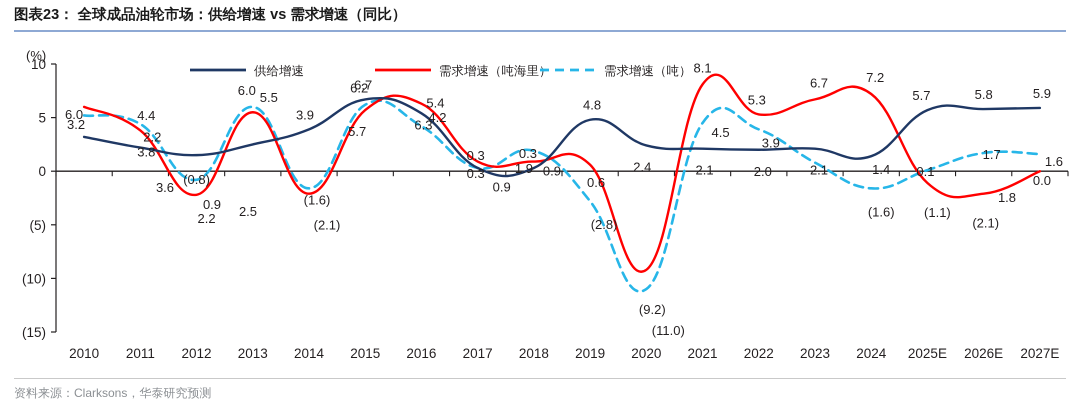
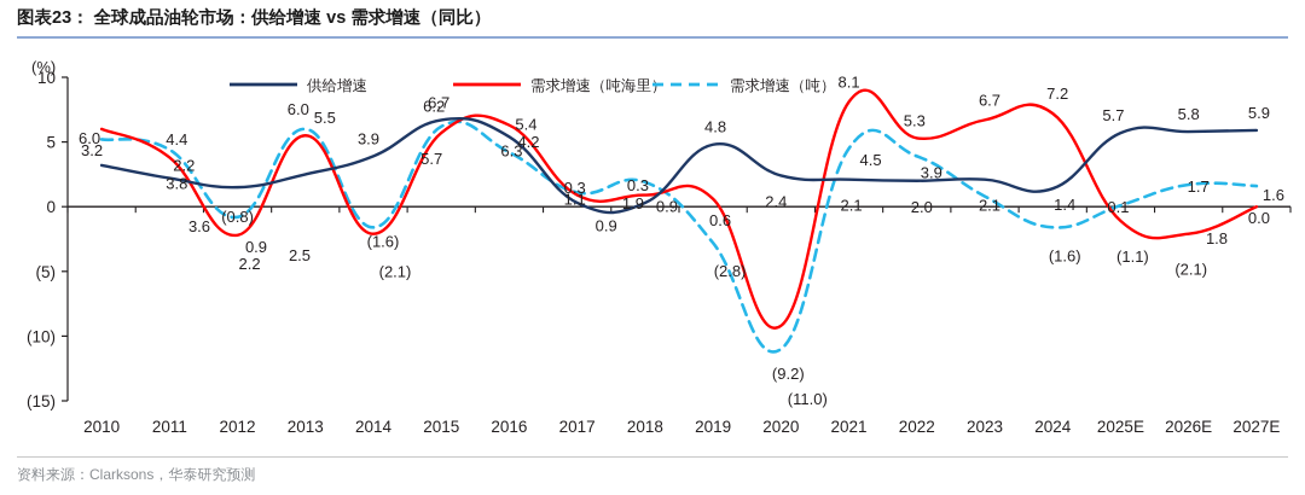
需求增速（吨）/2017: 0.3 -> 1.1
